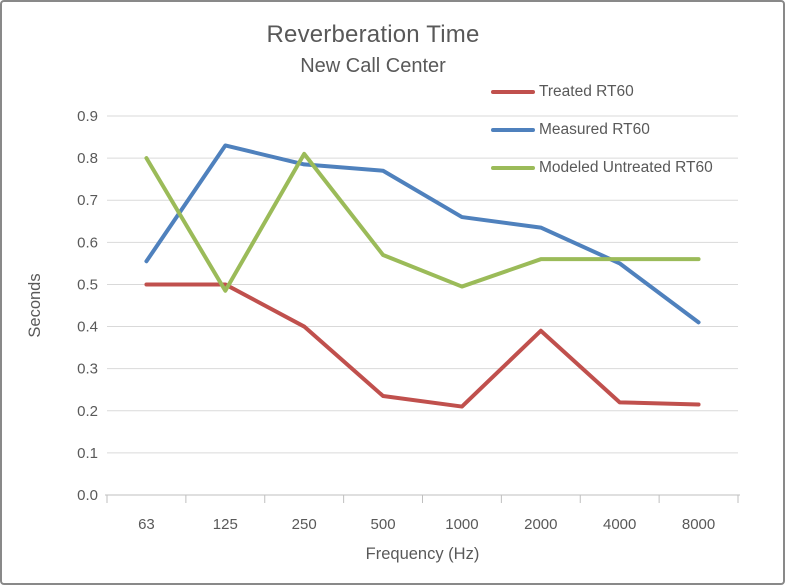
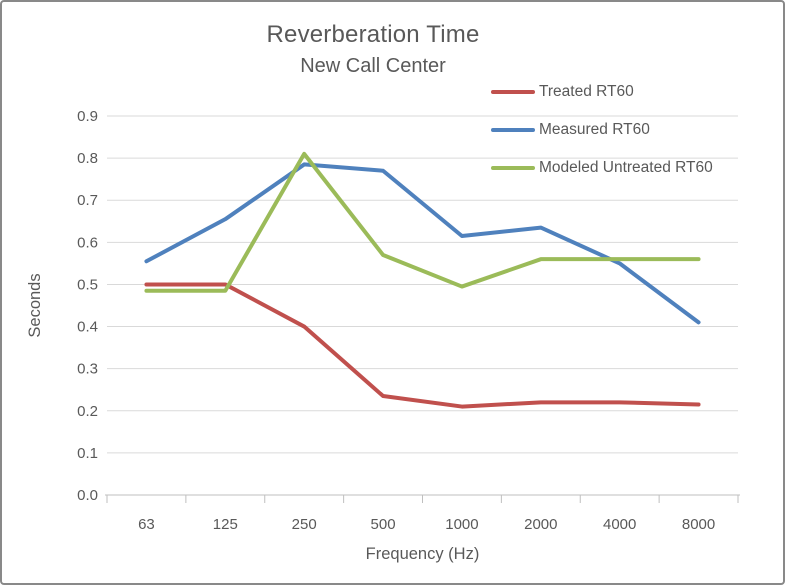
Modeled Untreated RT60/63: 0.80 -> 0.48
Measured RT60/125: 0.83 -> 0.66
Measured RT60/1000: 0.66 -> 0.61
Treated RT60/2000: 0.39 -> 0.22
